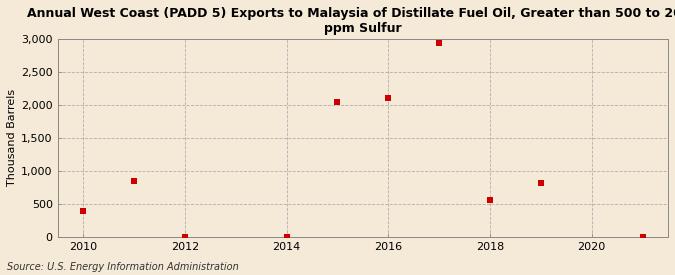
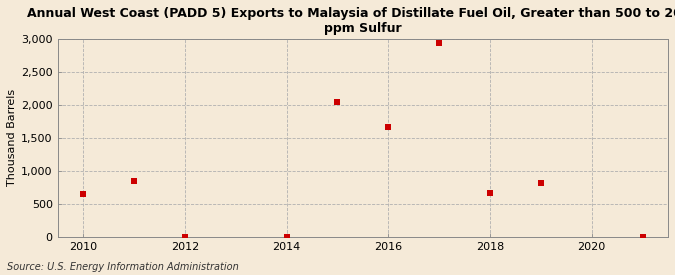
2010: 390 -> 640
2016: 2,100 -> 1,660
2018: 550 -> 660
